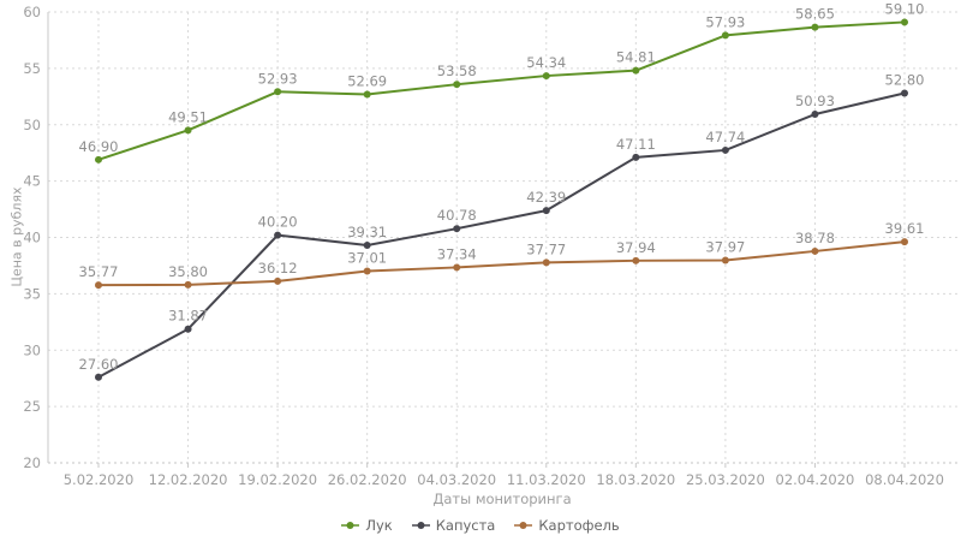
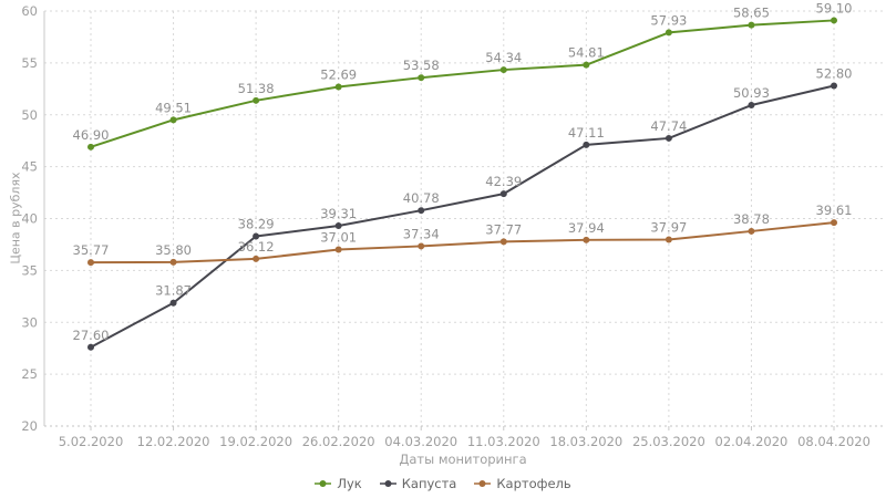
Лук/19.02.2020: 52.93 -> 51.38
Капуста/19.02.2020: 40.20 -> 38.29
